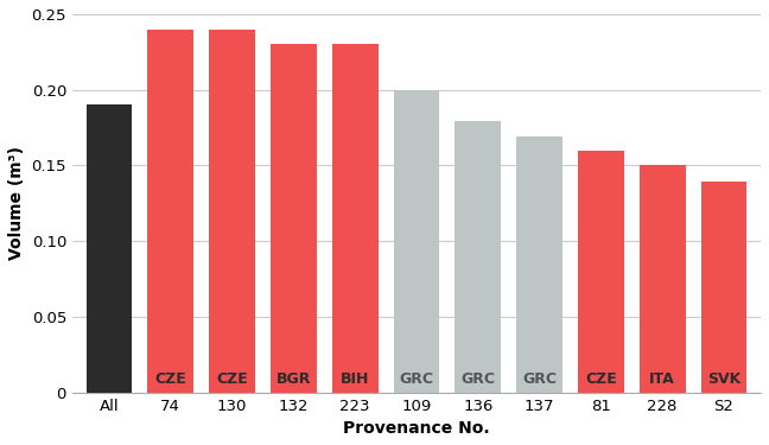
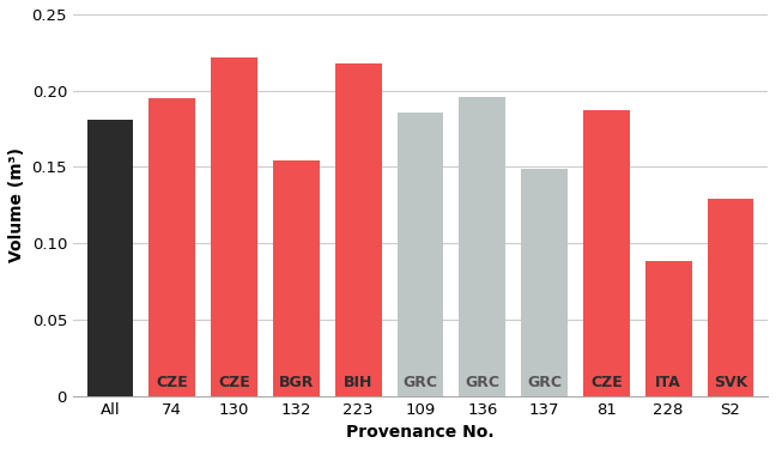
All: 0.190 -> 0.181
74: 0.240 -> 0.195
130: 0.240 -> 0.222
132: 0.230 -> 0.154
223: 0.230 -> 0.218
109: 0.200 -> 0.186
136: 0.179 -> 0.196
137: 0.169 -> 0.149
81: 0.160 -> 0.187
228: 0.150 -> 0.088
S2: 0.139 -> 0.129
